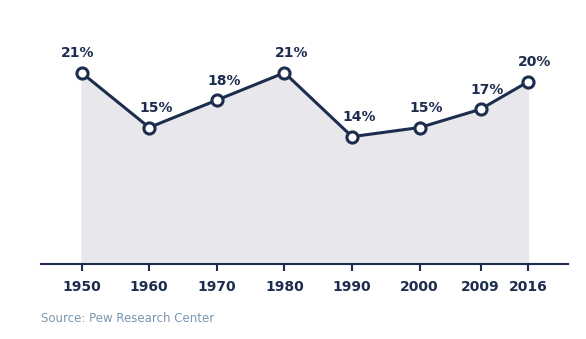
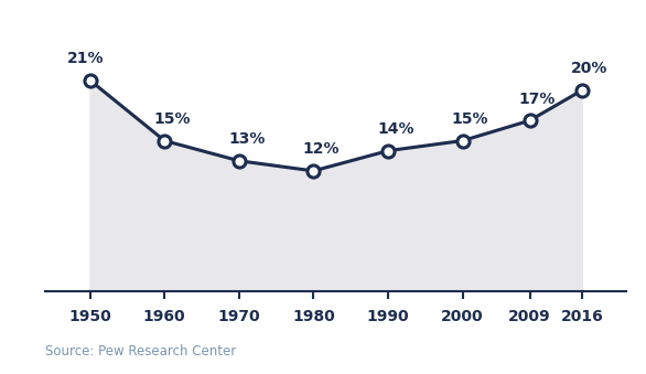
1970: 18% -> 13%
1980: 21% -> 12%
